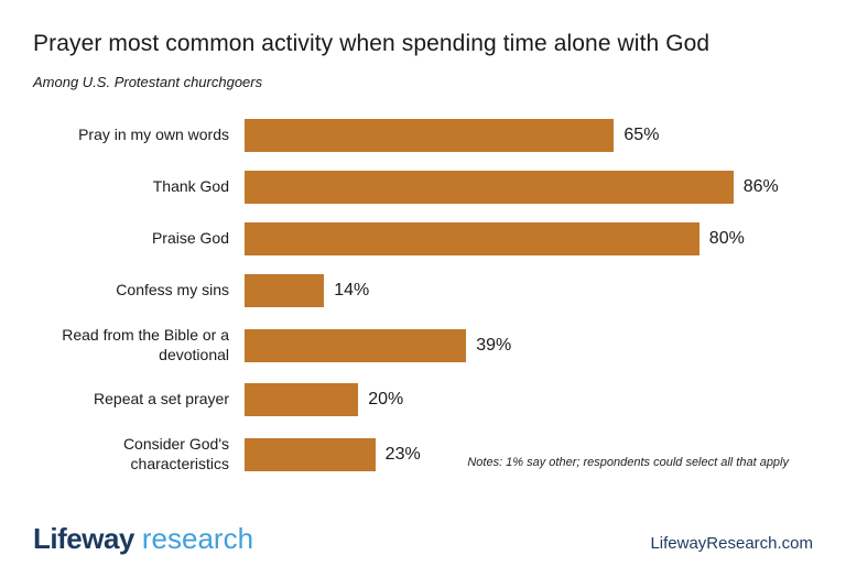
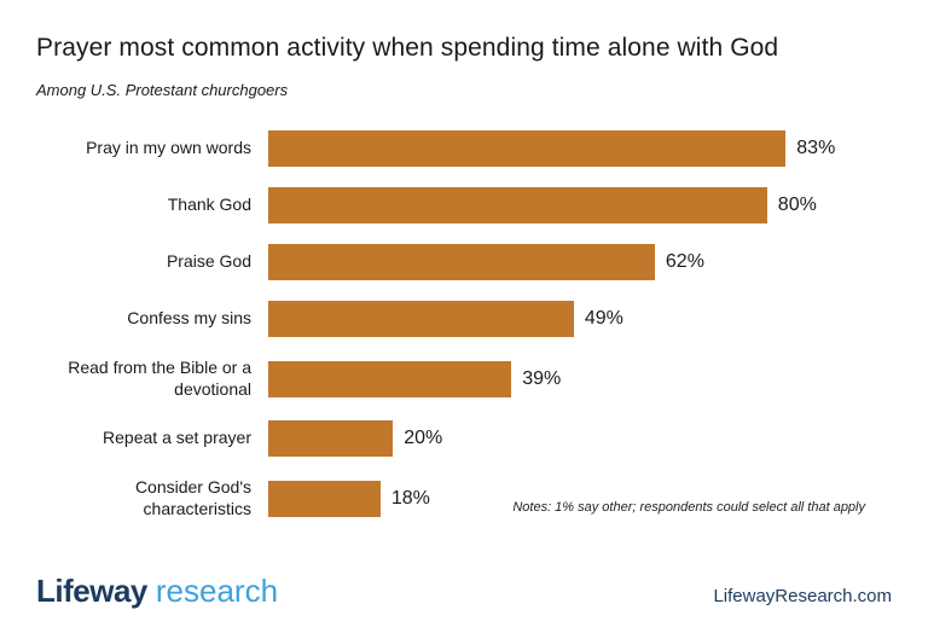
Pray in my own words: 65% -> 83%
Thank God: 86% -> 80%
Praise God: 80% -> 62%
Confess my sins: 14% -> 49%
Consider God's characteristics: 23% -> 18%
